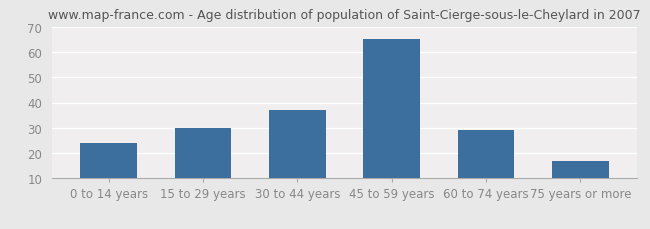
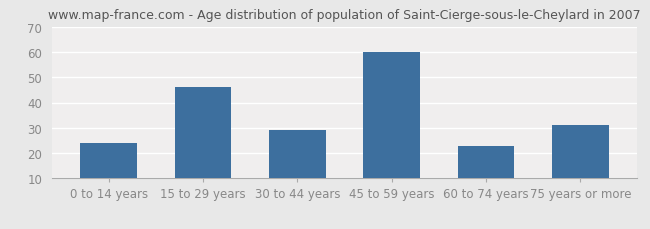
15 to 29 years: 30 -> 46
30 to 44 years: 37 -> 29
45 to 59 years: 65 -> 60
60 to 74 years: 29 -> 23
75 years or more: 17 -> 31
